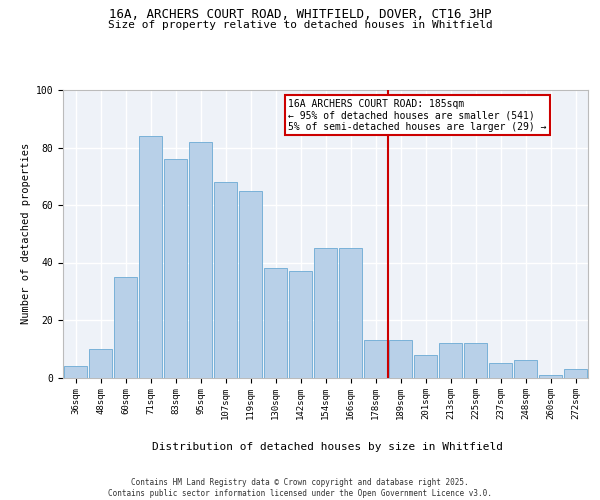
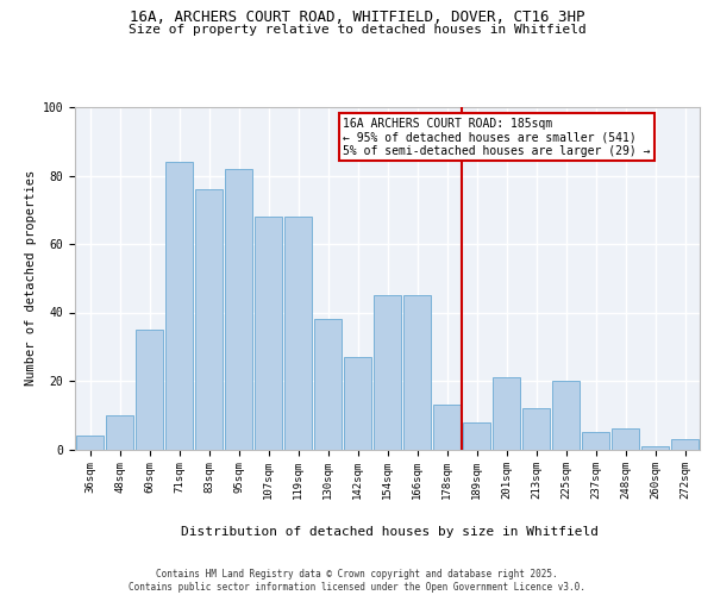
119sqm: 65 -> 68
142sqm: 37 -> 27
189sqm: 13 -> 8
201sqm: 8 -> 21
225sqm: 12 -> 20
